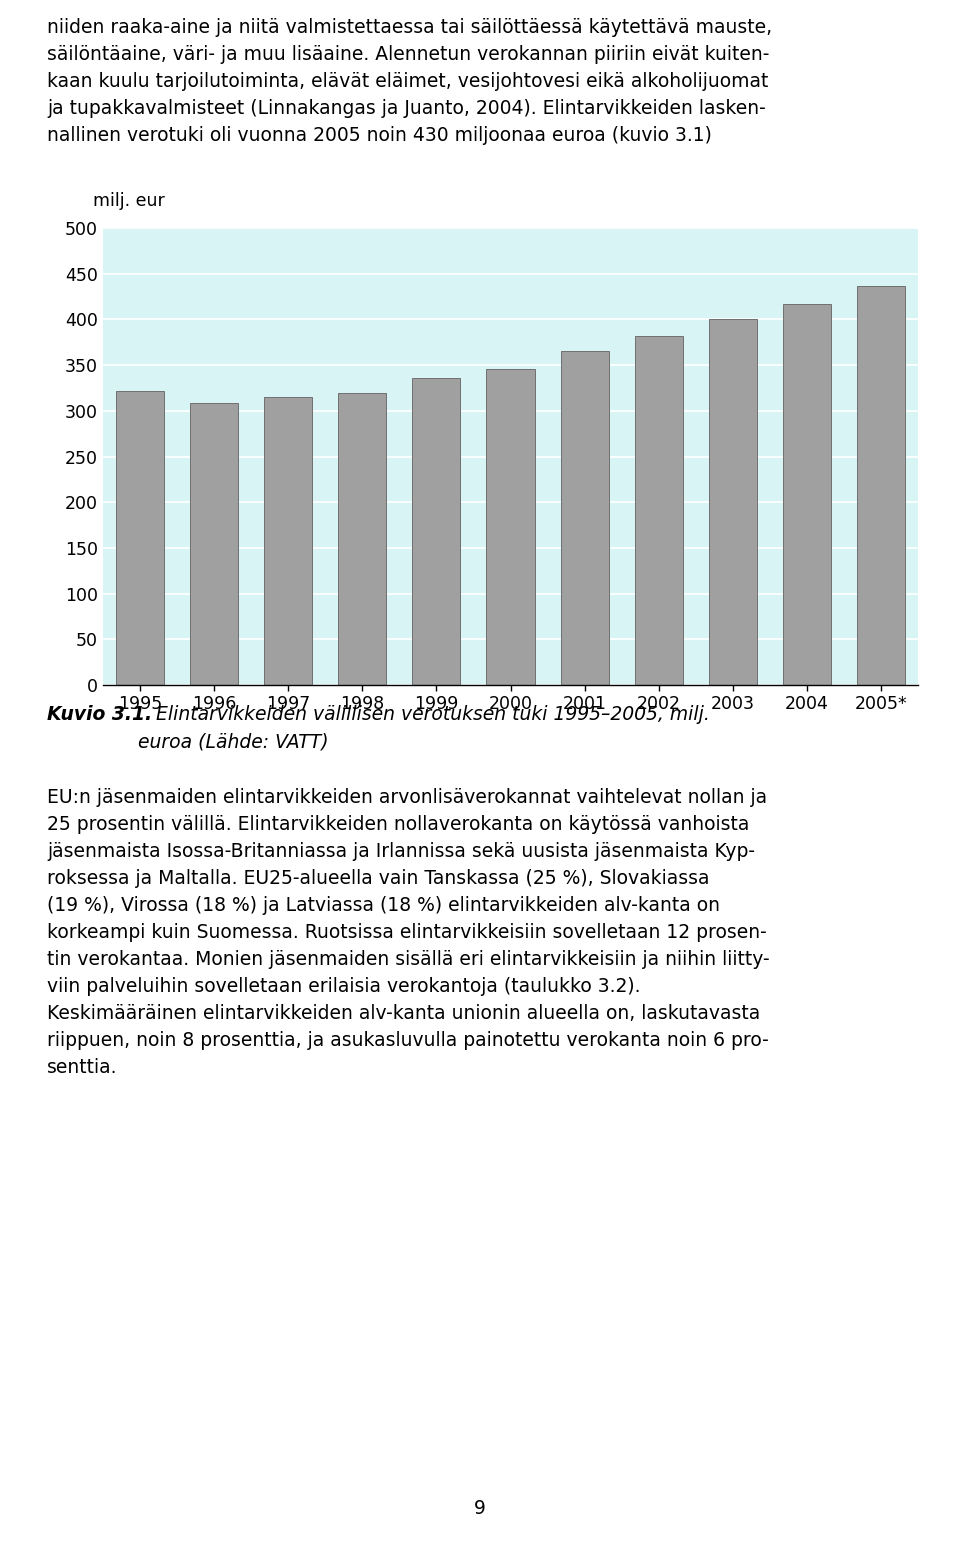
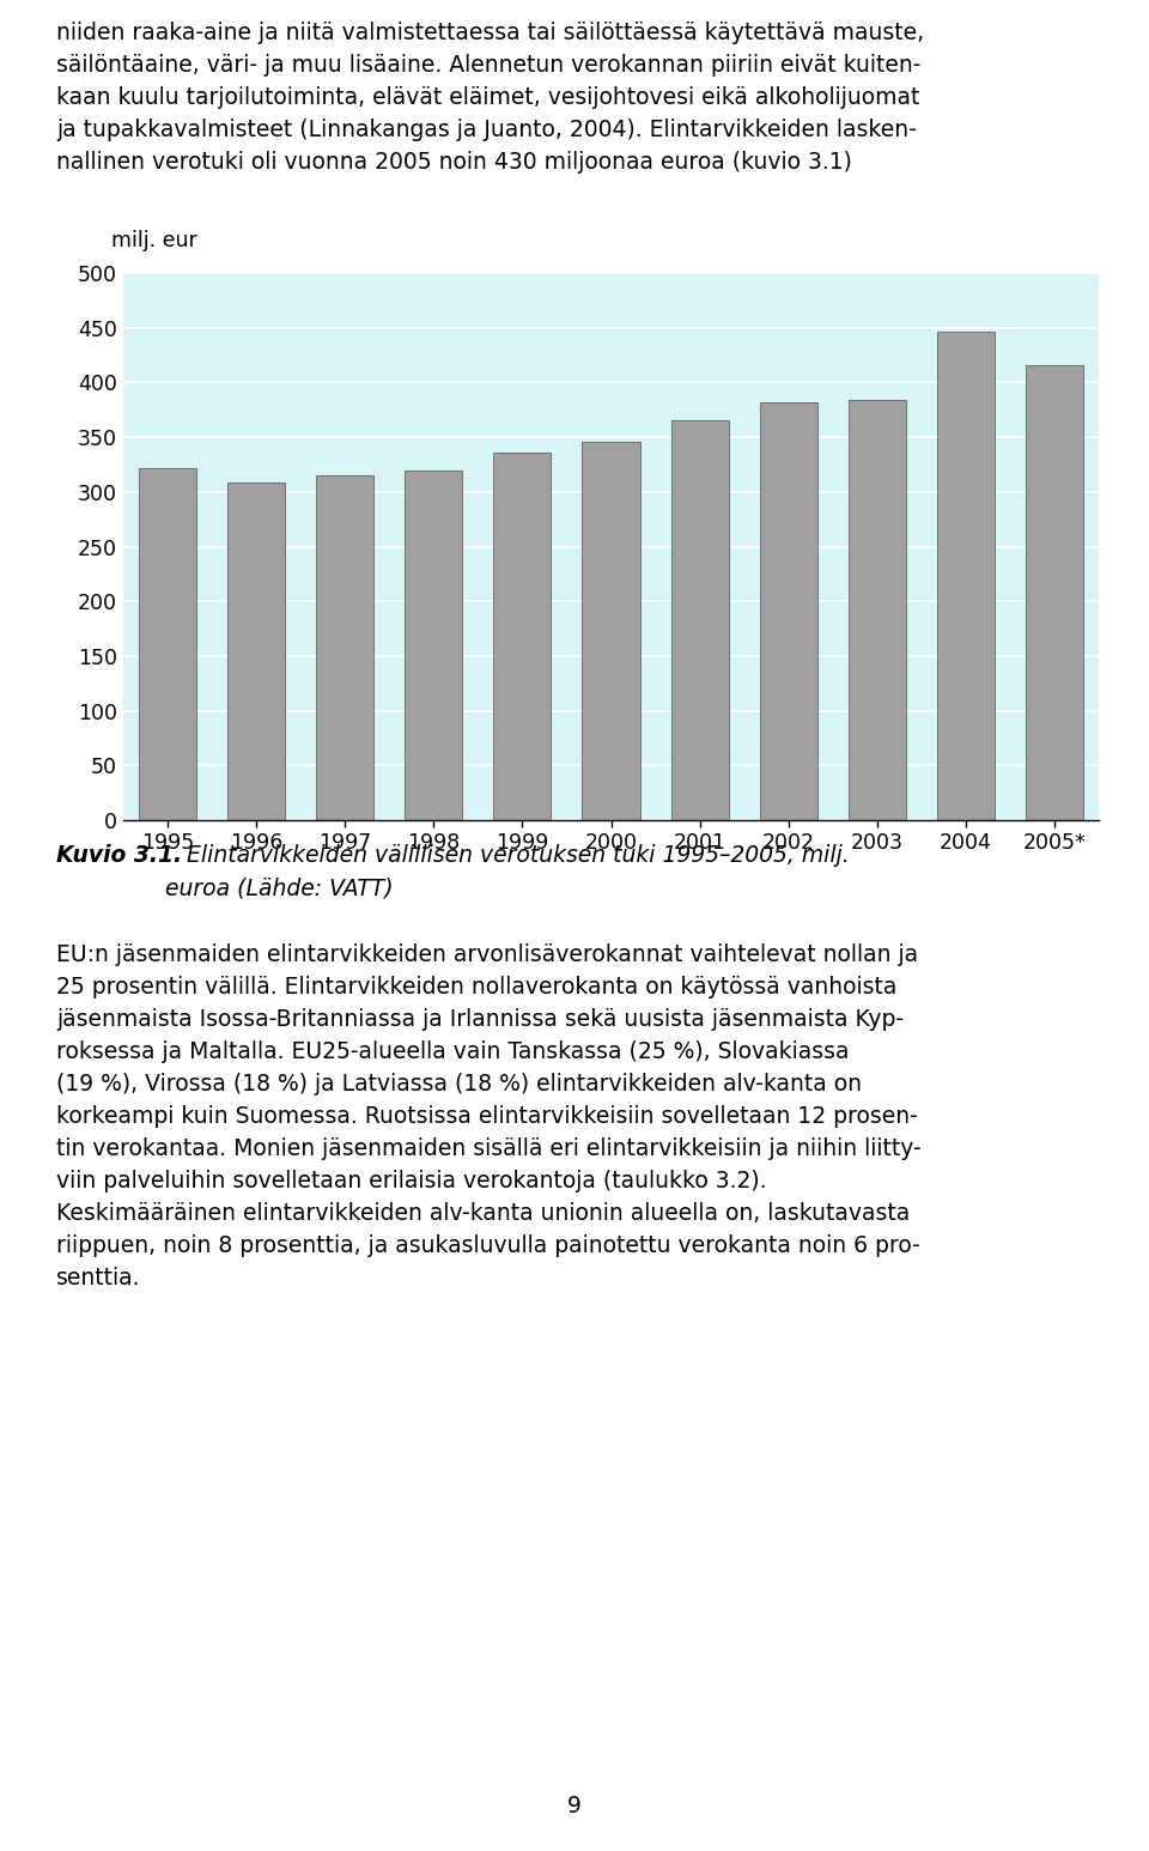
2003: 400 -> 384
2004: 417 -> 446
2005*: 437 -> 416
